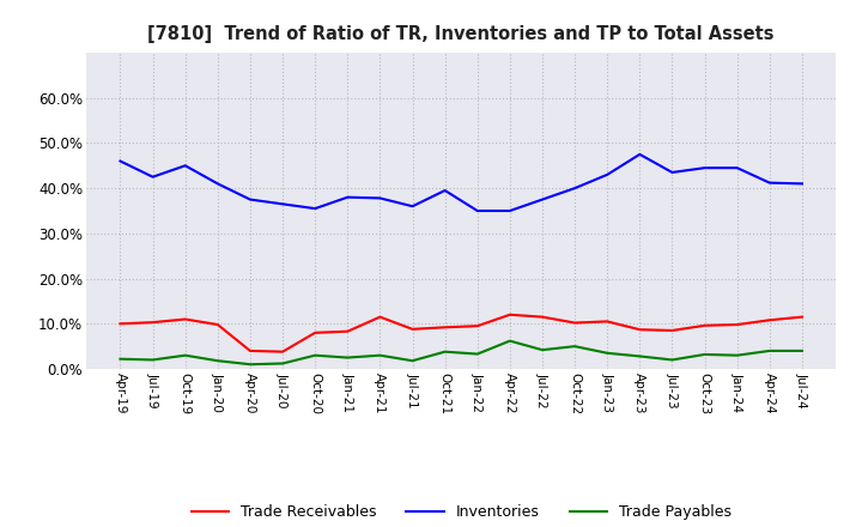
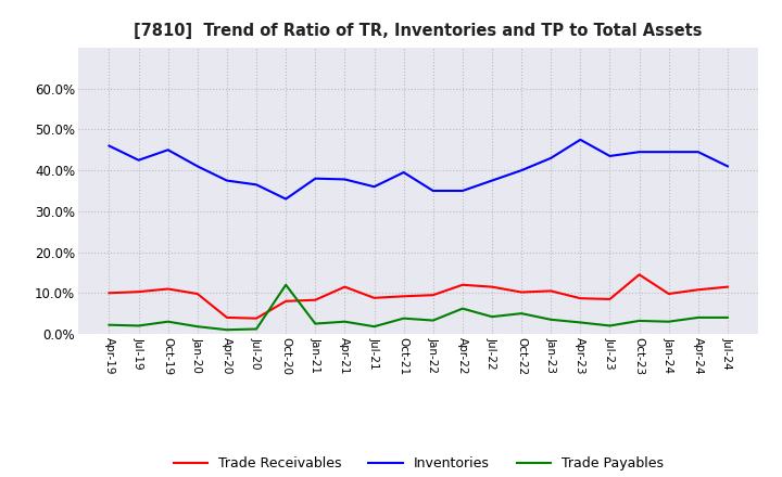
Inventories/Oct-20: 35.5% -> 33.0%
Trade Payables/Oct-20: 3.0% -> 12.0%
Trade Receivables/Oct-23: 9.6% -> 14.5%
Inventories/Apr-24: 41.2% -> 44.5%
